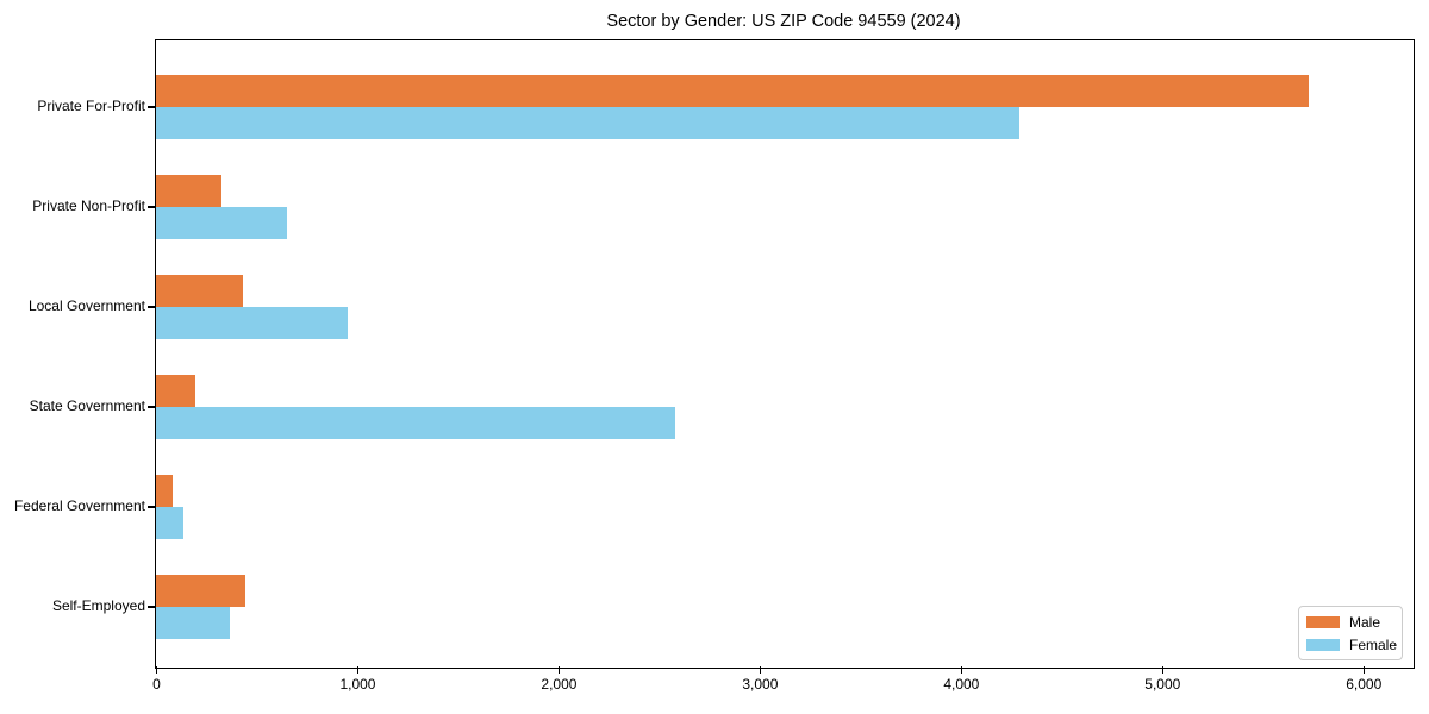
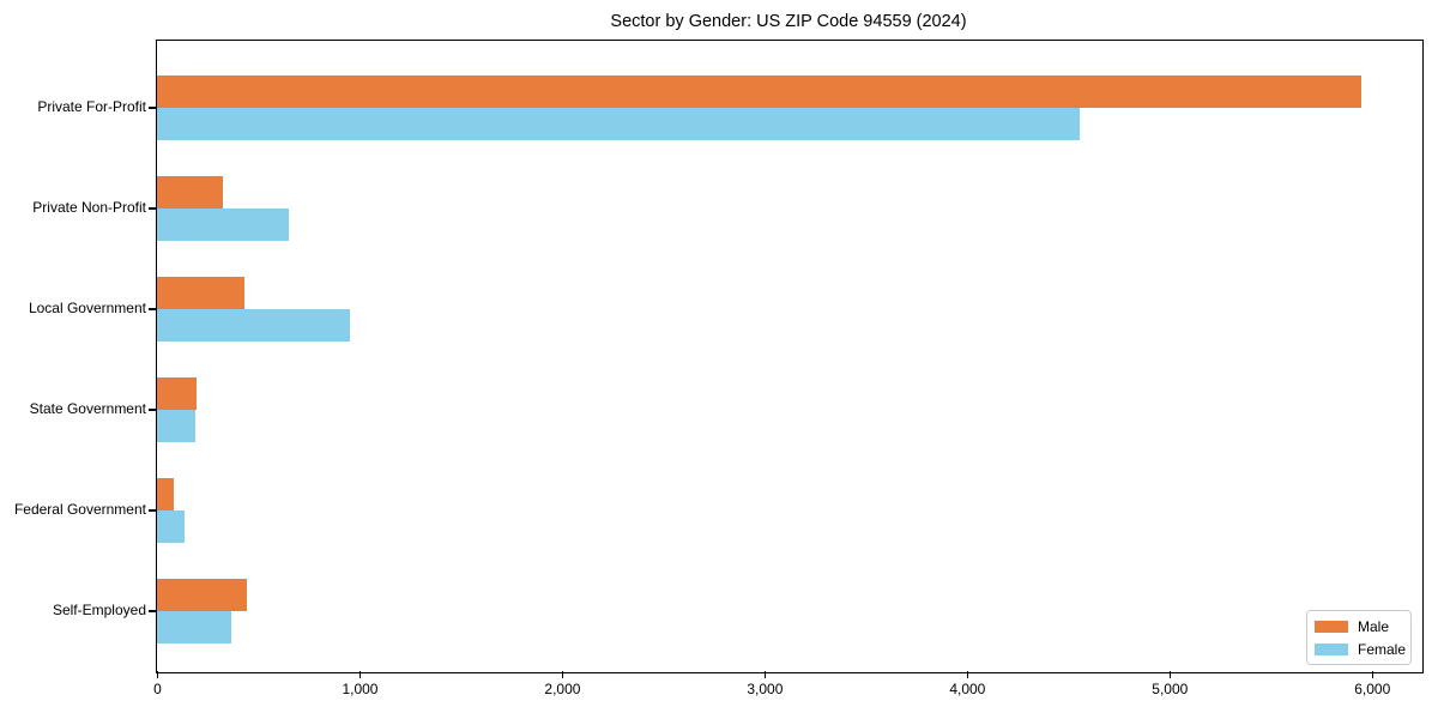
Male/Private For-Profit: 5730 -> 5950
Female/Private For-Profit: 4290 -> 4560
Female/State Government: 2580 -> 190
